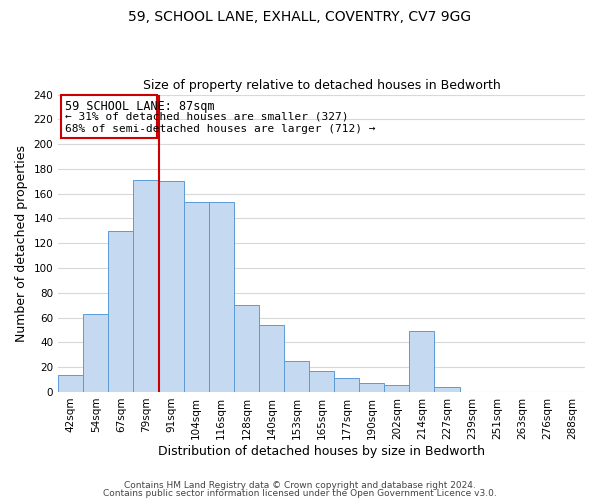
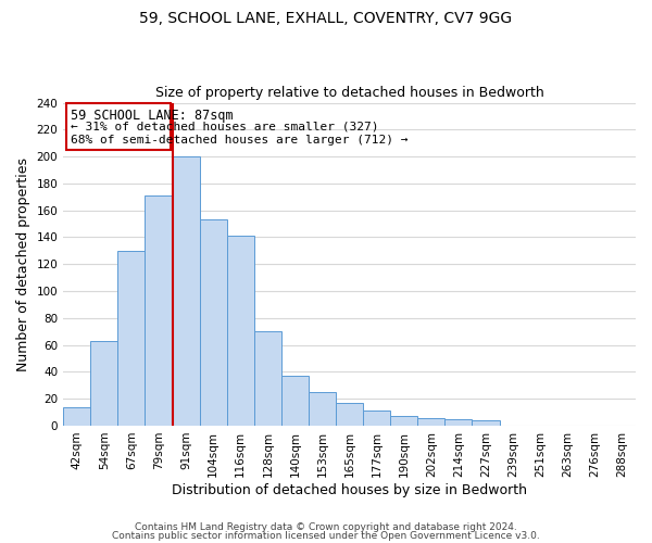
91sqm: 170 -> 200
116sqm: 153 -> 141
140sqm: 54 -> 37
214sqm: 49 -> 5
